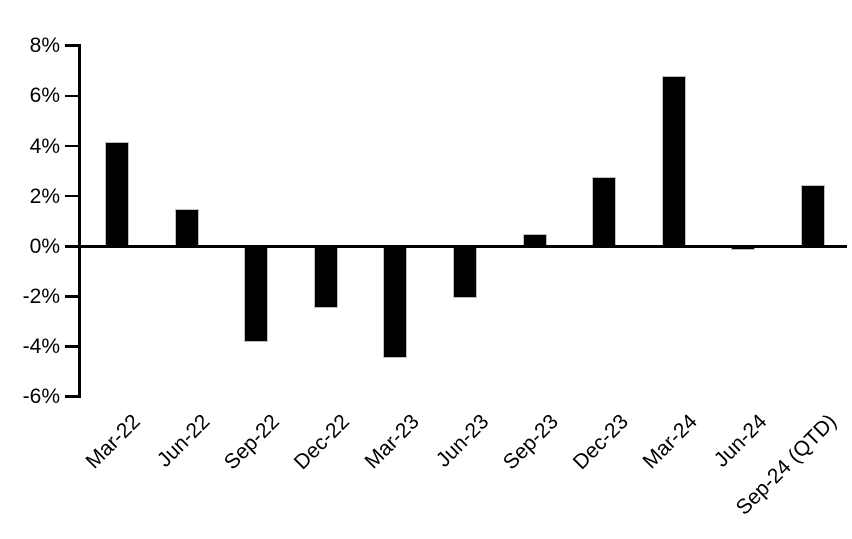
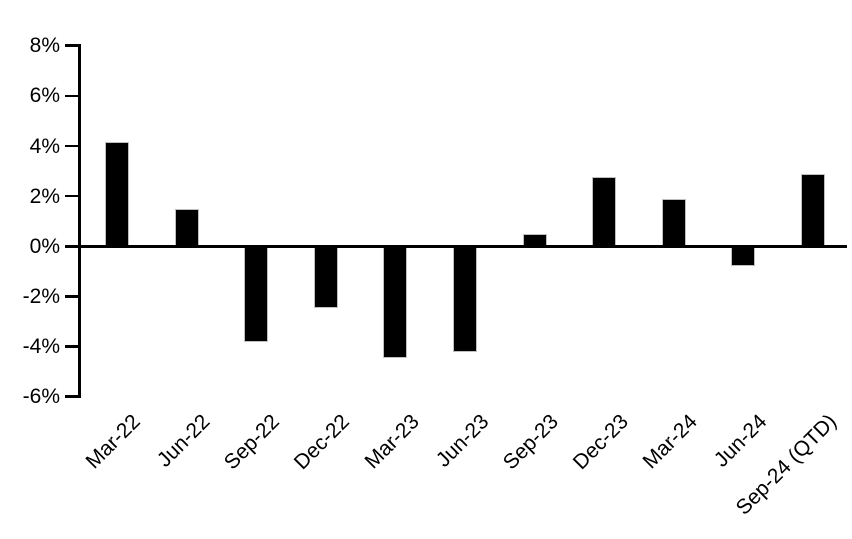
Jun-23: -2.0% -> -4.2%
Mar-24: 6.8% -> 1.9%
Jun-24: -0.1% -> -0.8%
Sep-24 (QTD): 2.5% -> 2.9%
